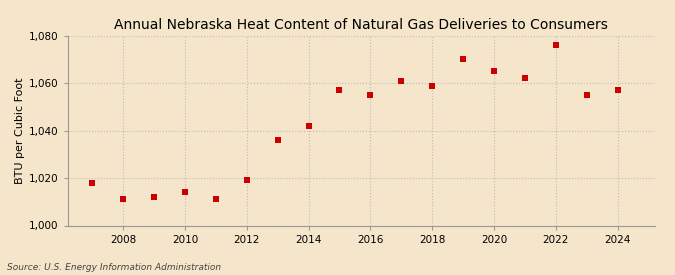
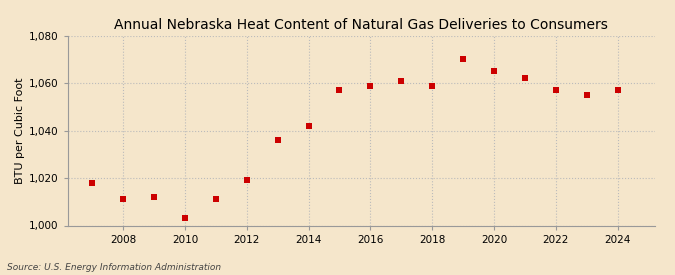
2010: 1,014 -> 1,003
2016: 1,055 -> 1,059
2022: 1,076 -> 1,057
